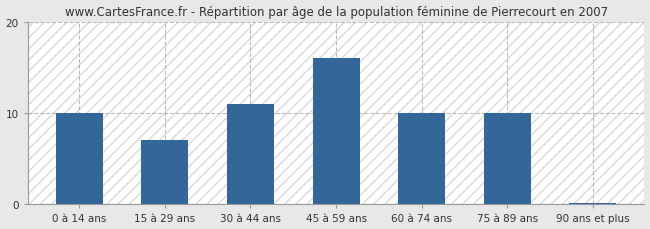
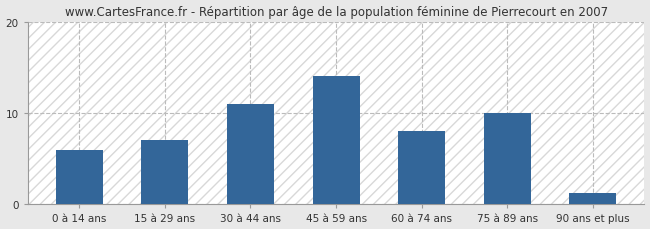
0 à 14 ans: 10.0 -> 6.0
45 à 59 ans: 16.0 -> 14.0
60 à 74 ans: 10.0 -> 8.0
90 ans et plus: 0.2 -> 1.2
